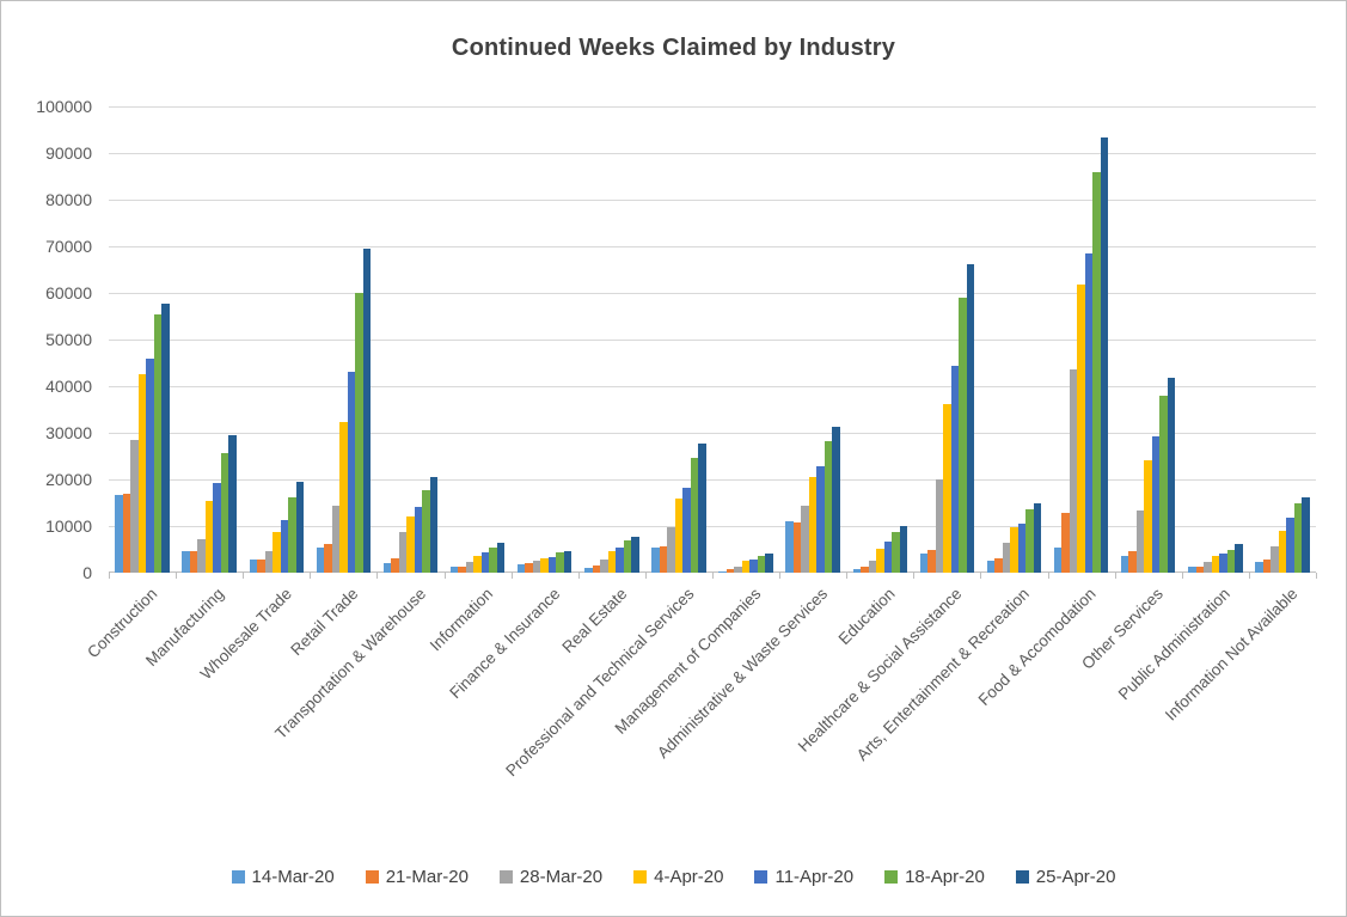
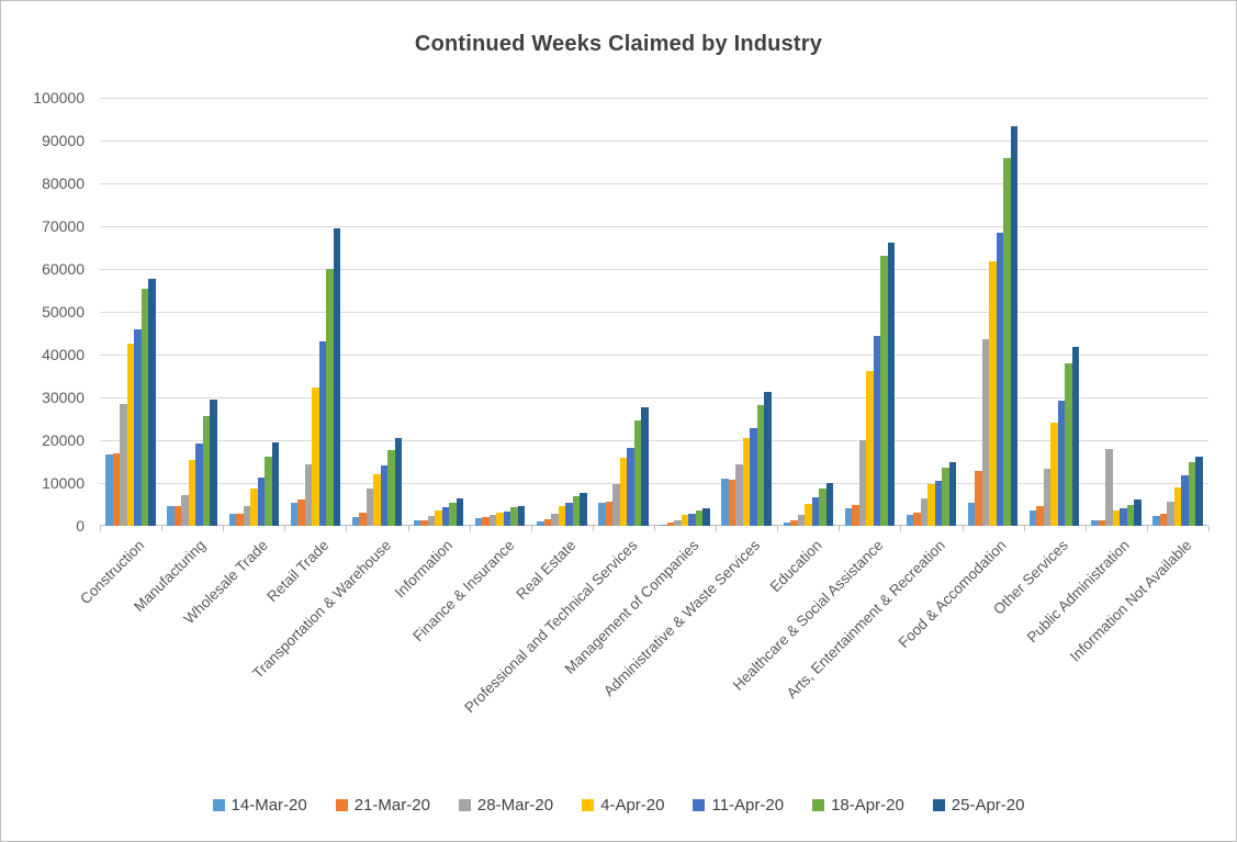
18-Apr-20/Healthcare & Social Assistance: 59000 -> 63000
28-Mar-20/Public Administration: 2000 -> 18000
